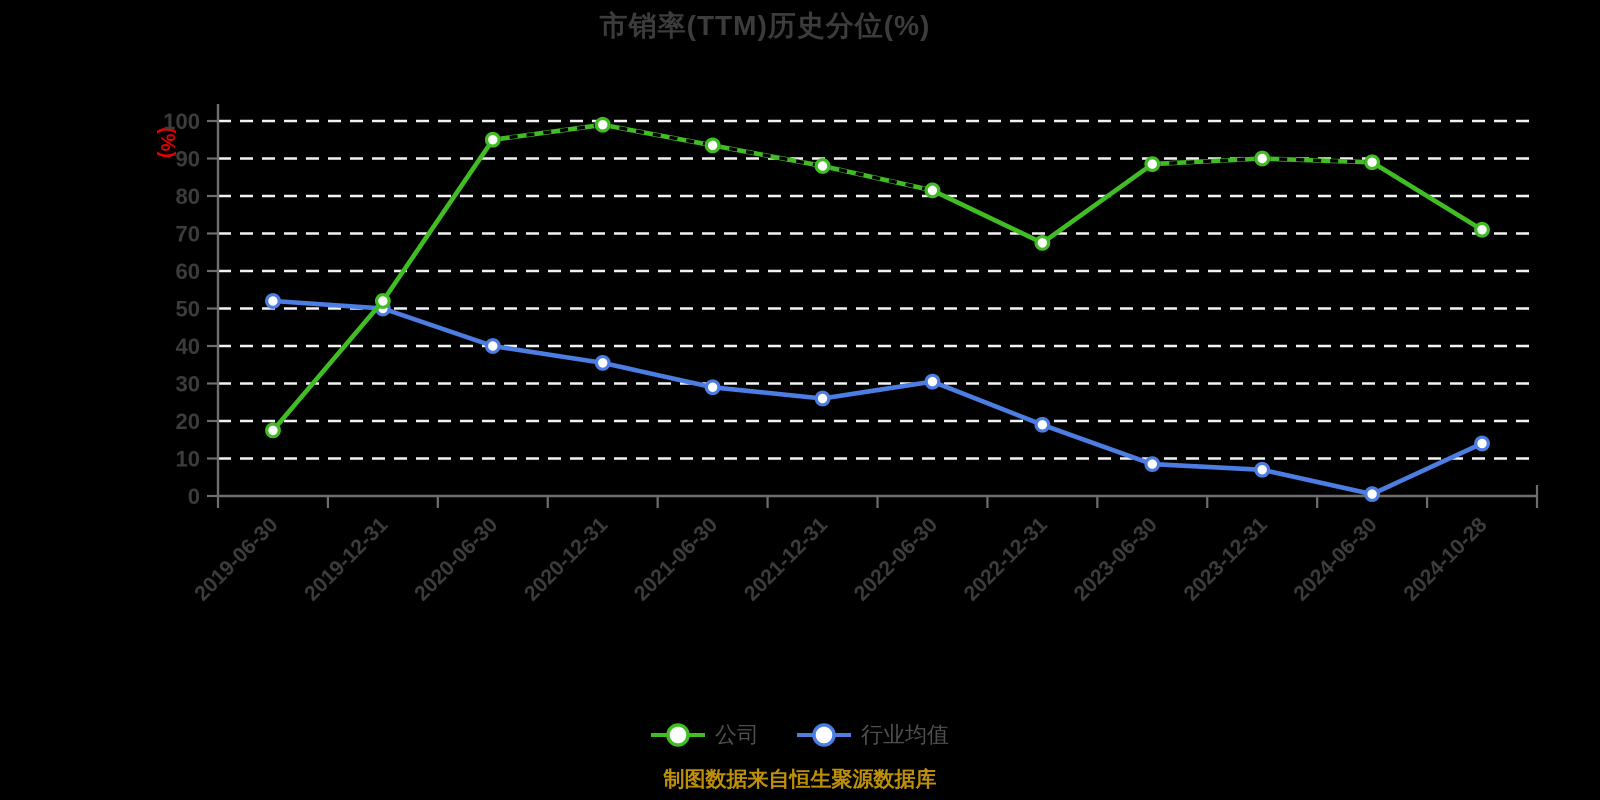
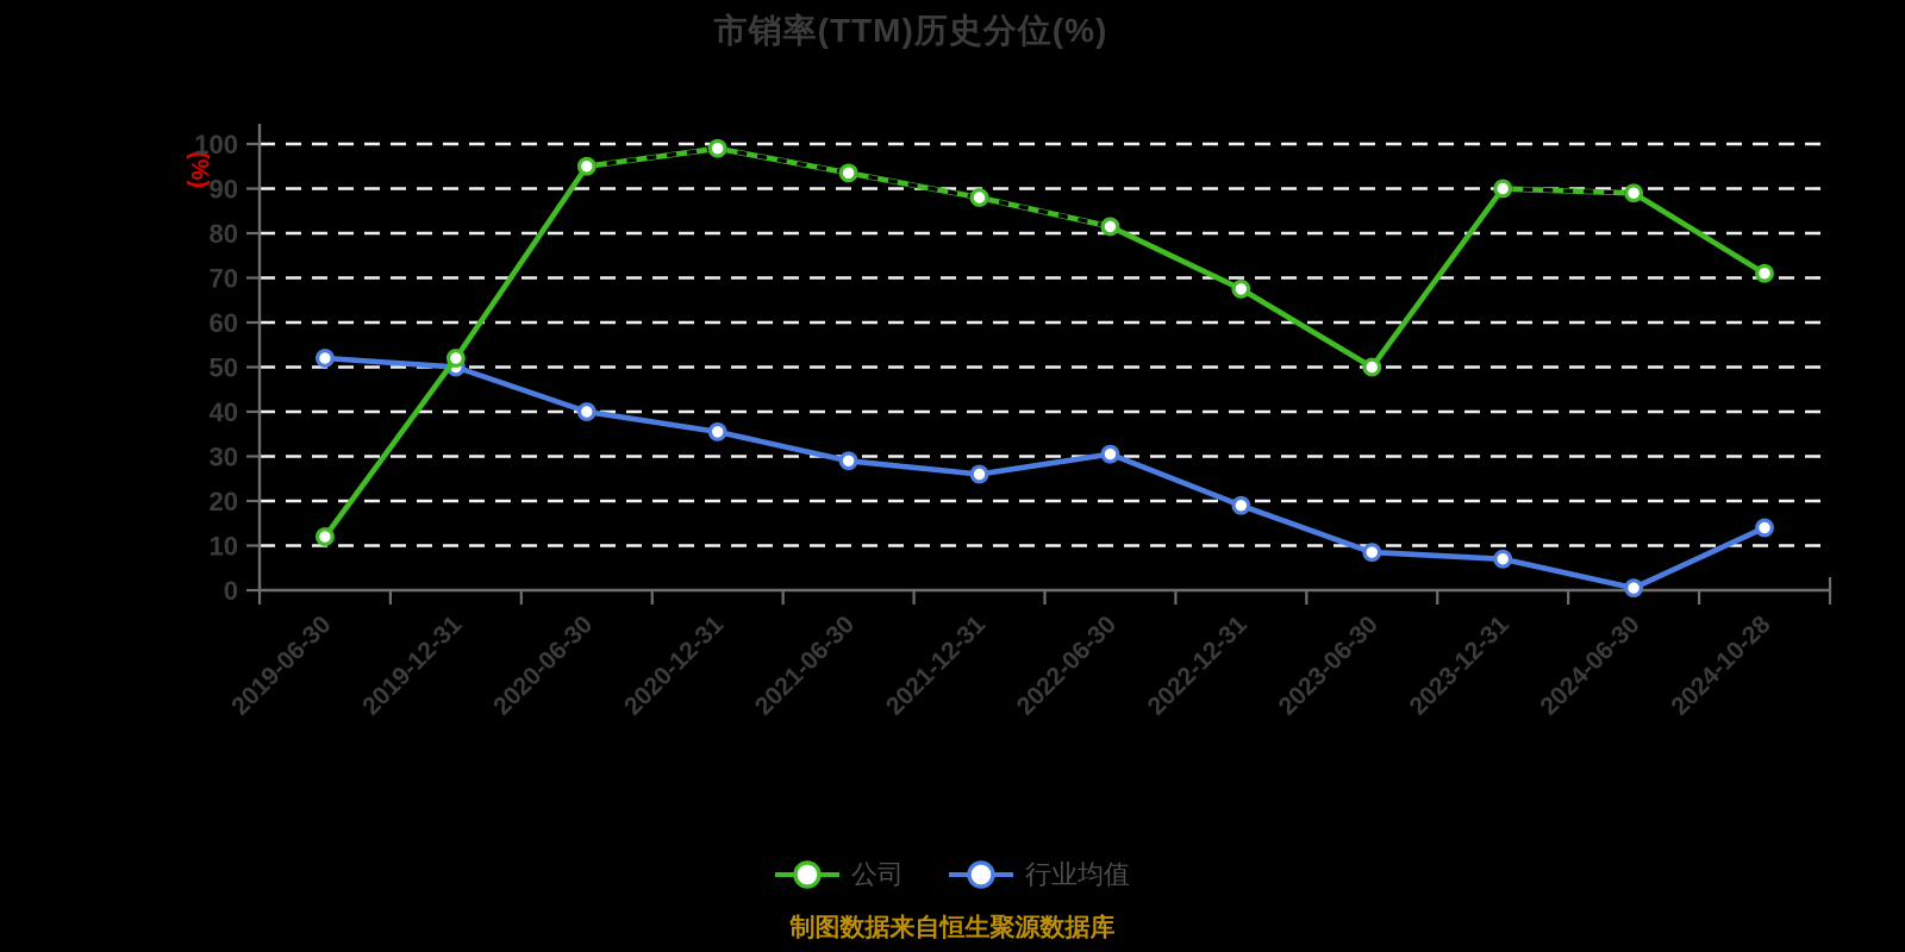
公司/2019-06-30: 18 -> 12
公司/2023-06-30: 88 -> 50
